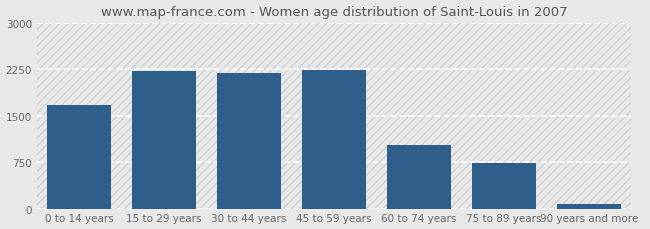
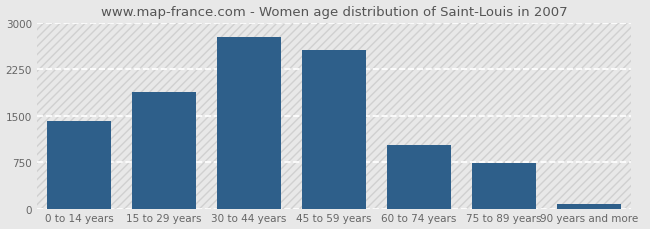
0 to 14 years: 1680 -> 1420
15 to 29 years: 2230 -> 1880
30 to 44 years: 2190 -> 2780
45 to 59 years: 2240 -> 2560
